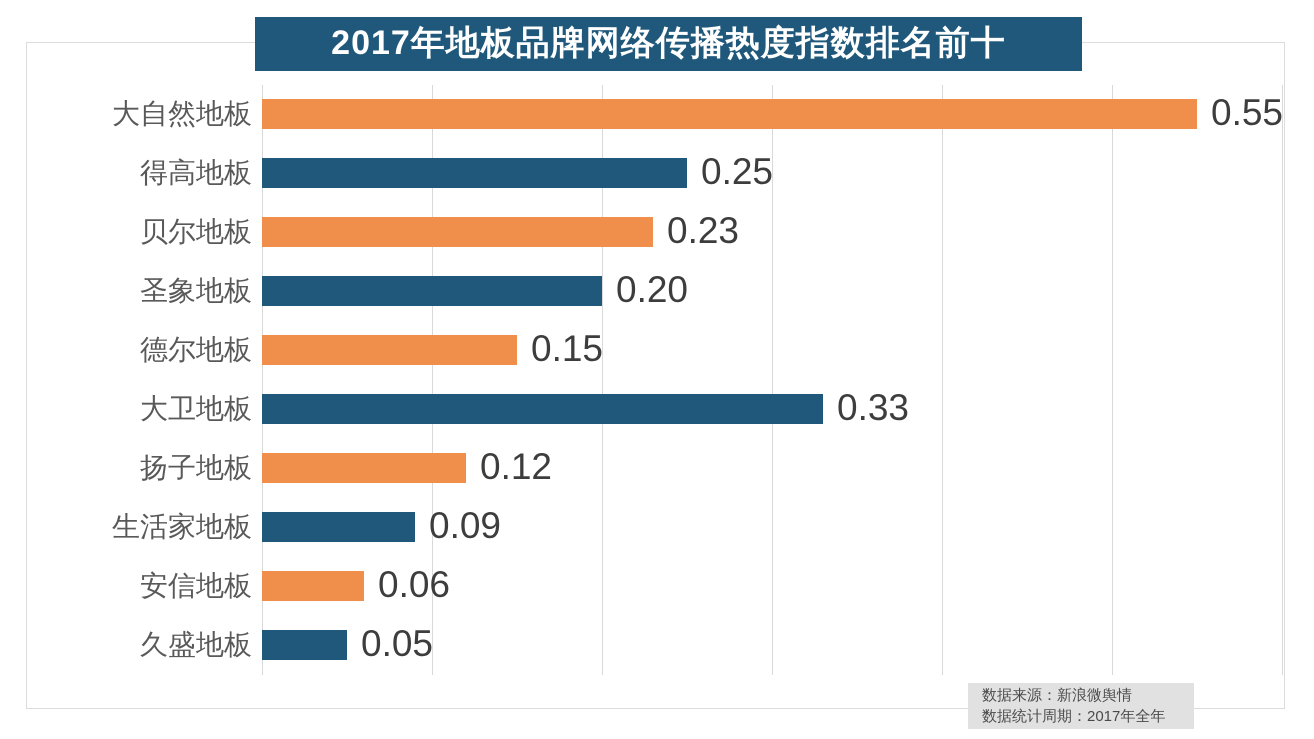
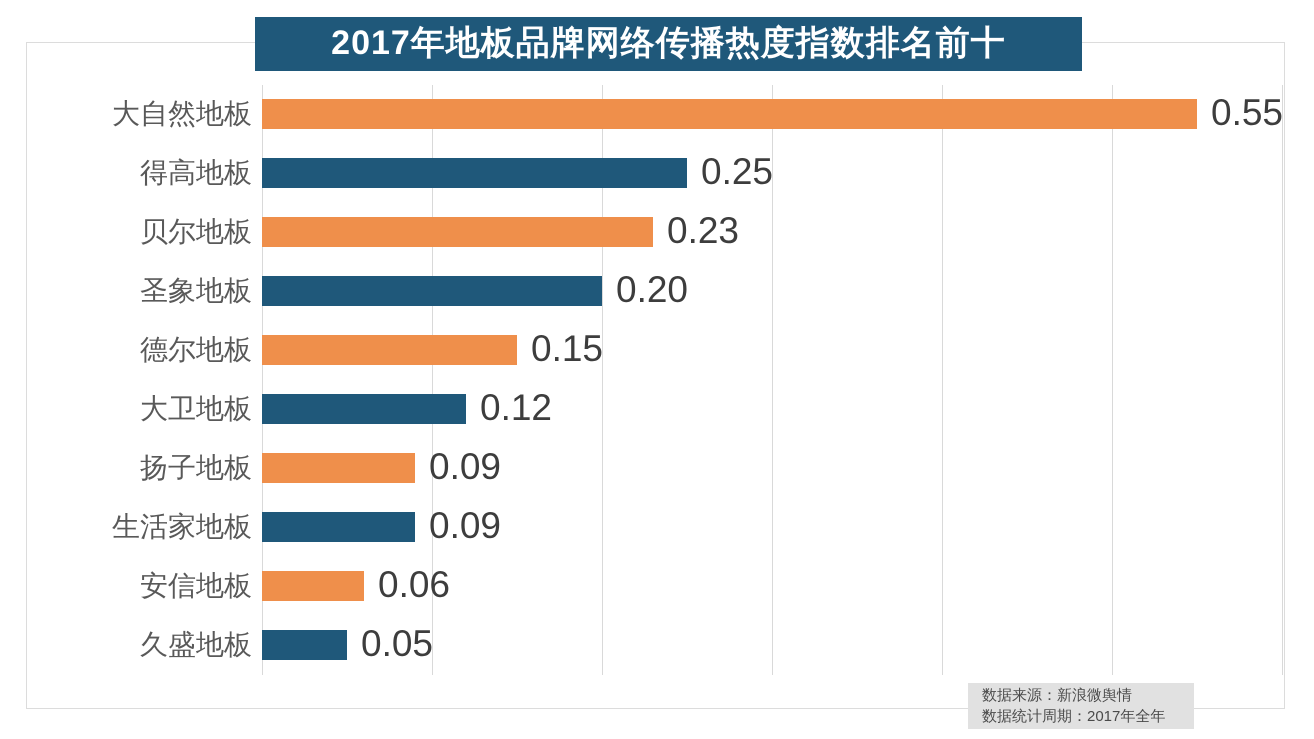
大卫地板: 0.33 -> 0.12
扬子地板: 0.12 -> 0.09
